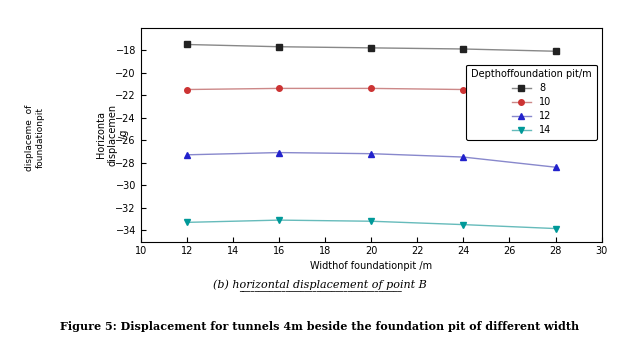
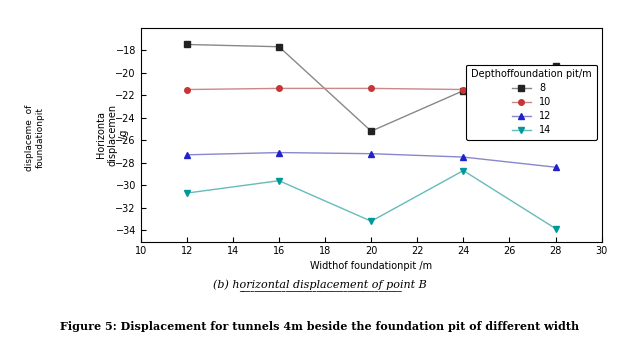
14/12: -33.3 -> -30.7
14/16: -33.1 -> -29.6
8/20: -17.8 -> -25.2
8/24: -17.9 -> -21.6
14/24: -33.5 -> -28.7
8/28: -18.1 -> -19.4
